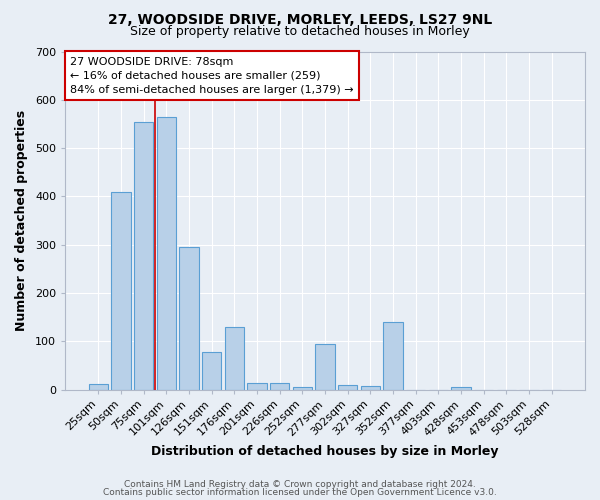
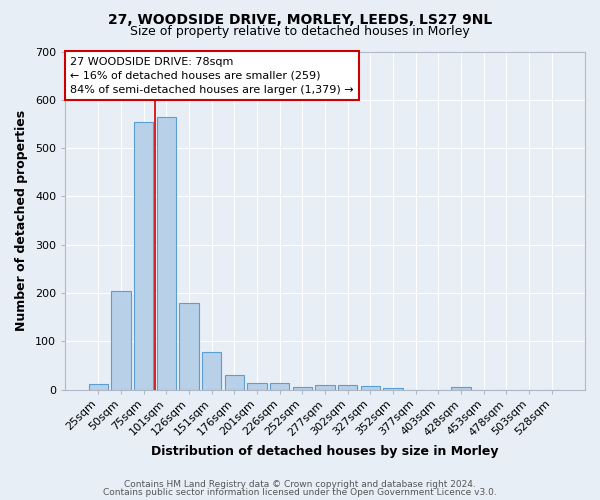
50sqm: 410 -> 205
126sqm: 295 -> 180
176sqm: 130 -> 30
277sqm: 95 -> 10
352sqm: 140 -> 4
